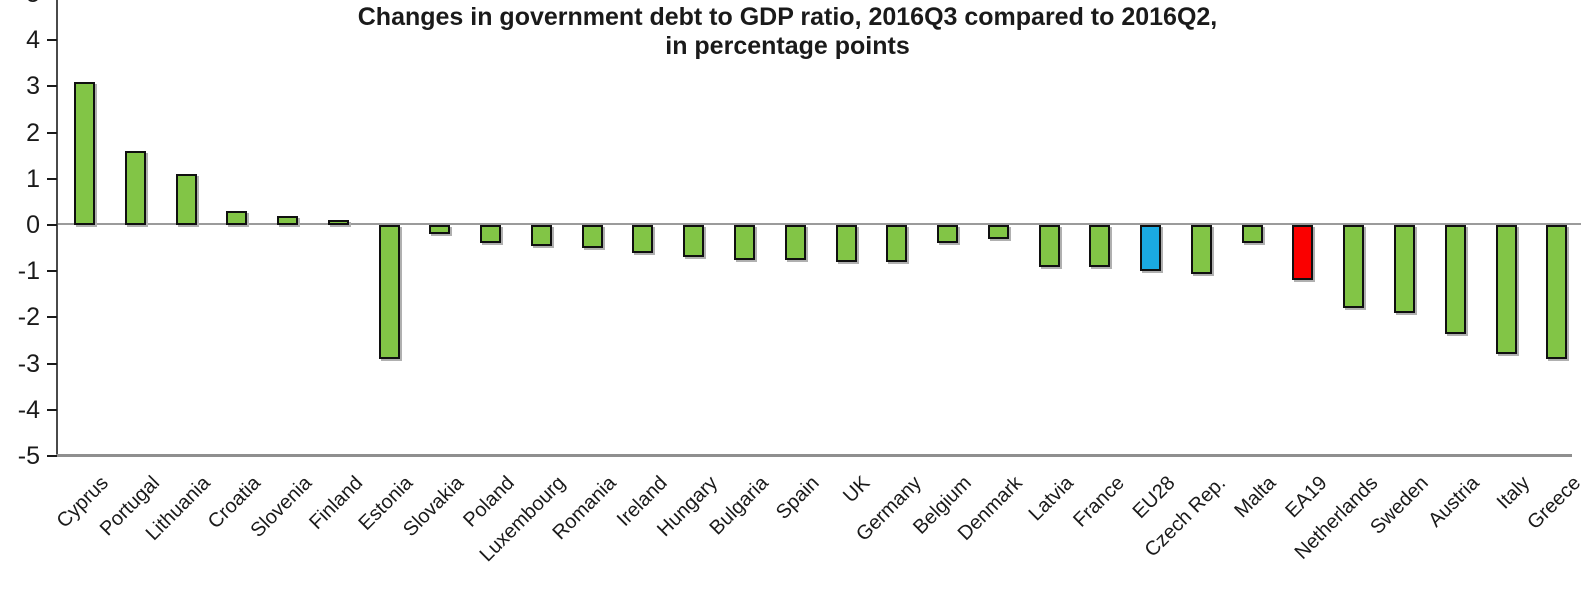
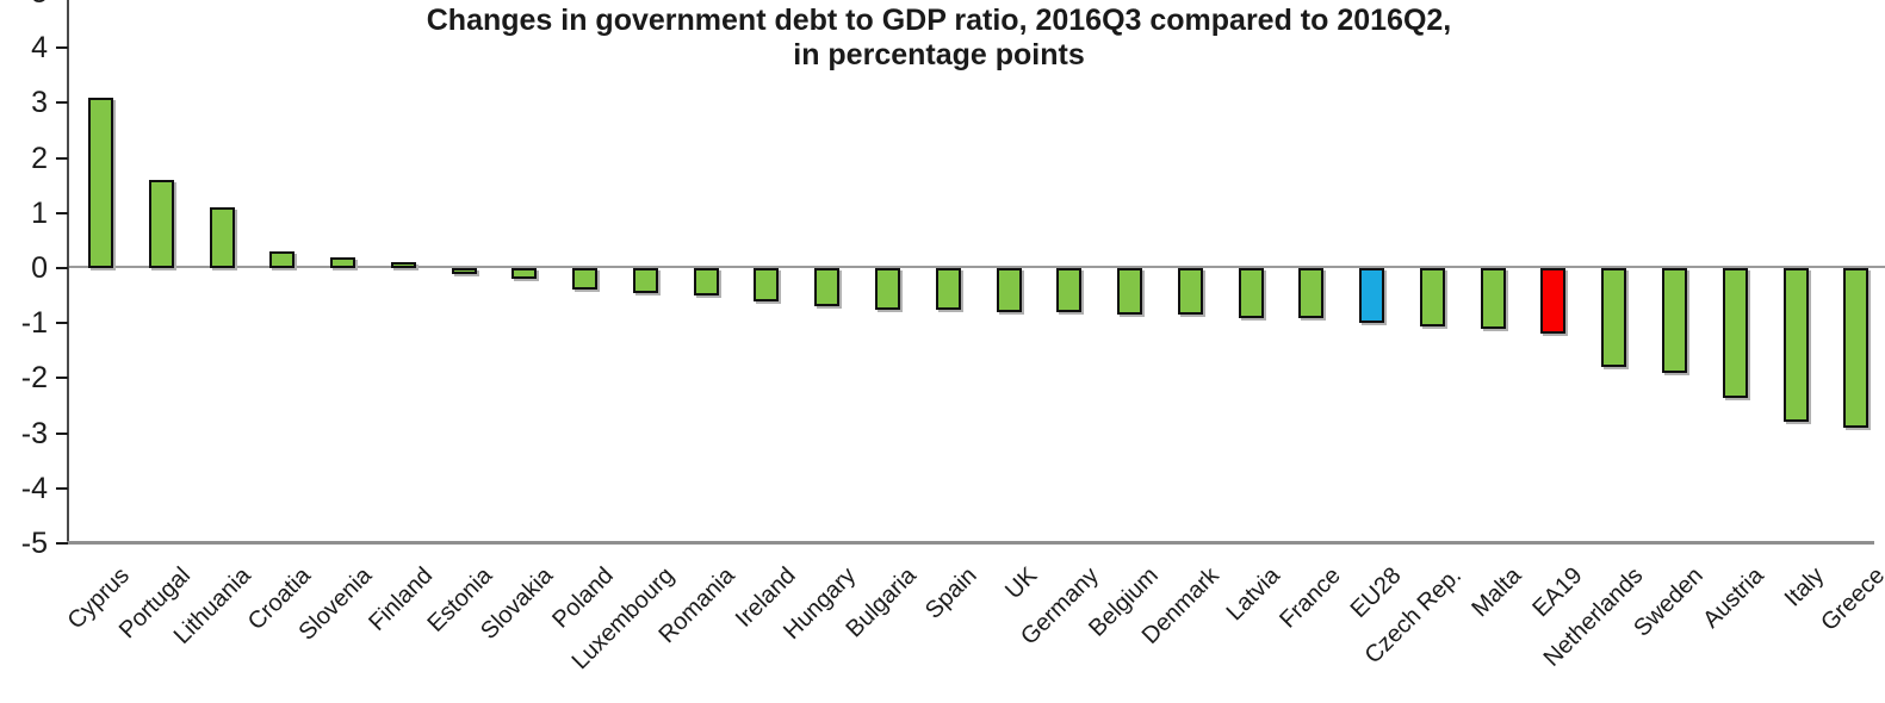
Estonia: -2.9 -> -0.1
Belgium: -0.4 -> -0.8
Denmark: -0.3 -> -0.8
Malta: -0.4 -> -1.1
